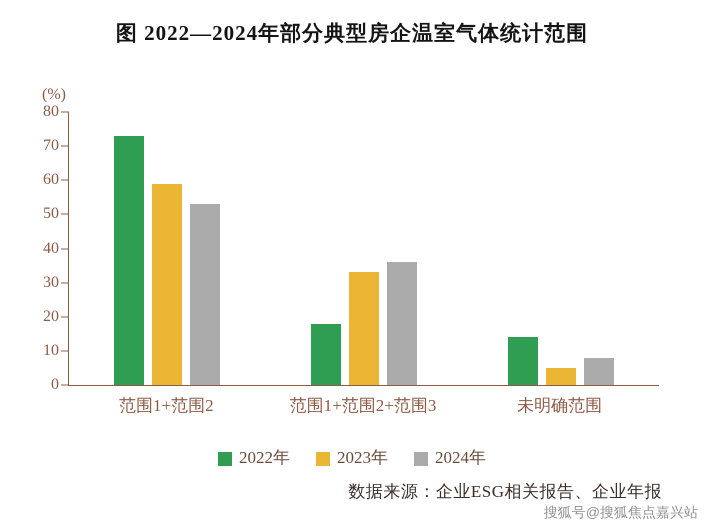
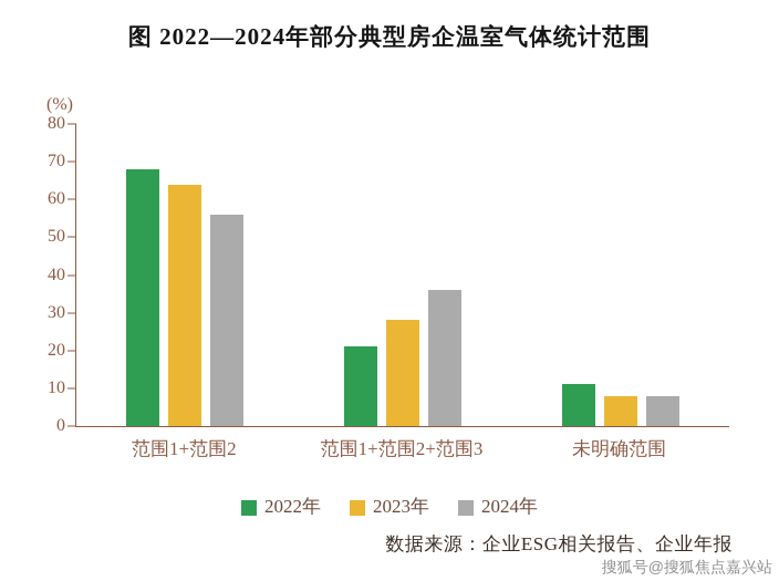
2022年/范围1+范围2: 73 -> 68
2023年/范围1+范围2: 59 -> 64
2024年/范围1+范围2: 53 -> 56
2022年/范围1+范围2+范围3: 18 -> 21
2023年/范围1+范围2+范围3: 33 -> 28
2022年/未明确范围: 14 -> 11
2023年/未明确范围: 5 -> 8
